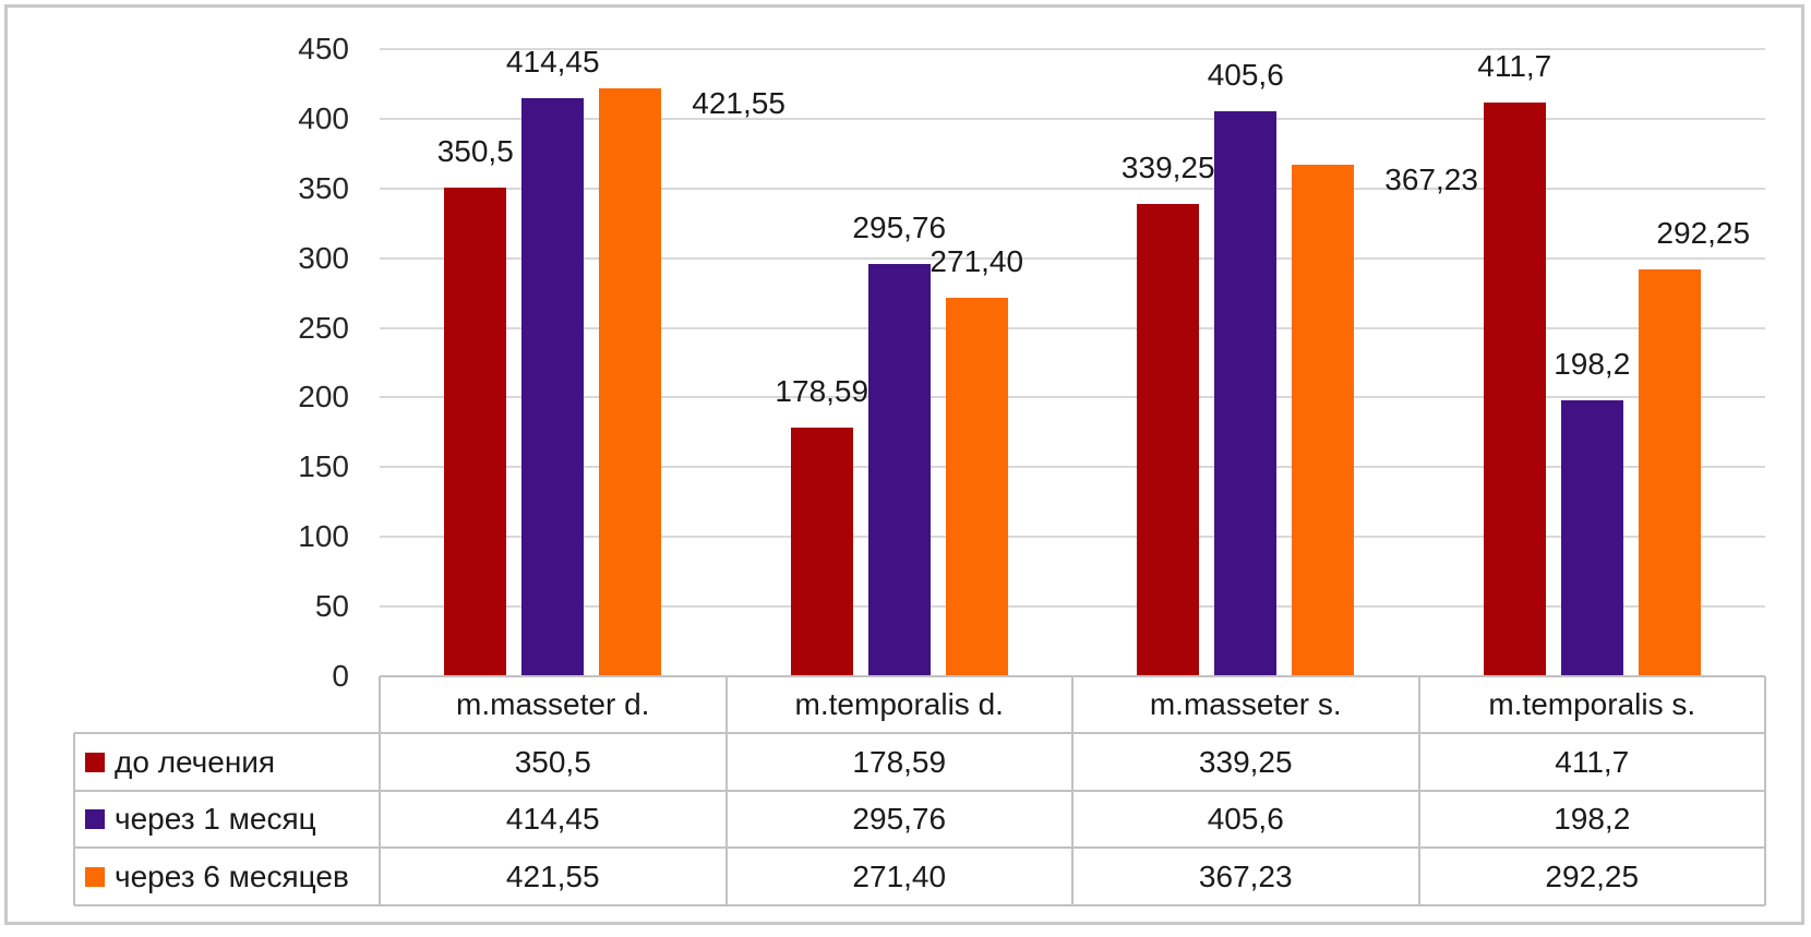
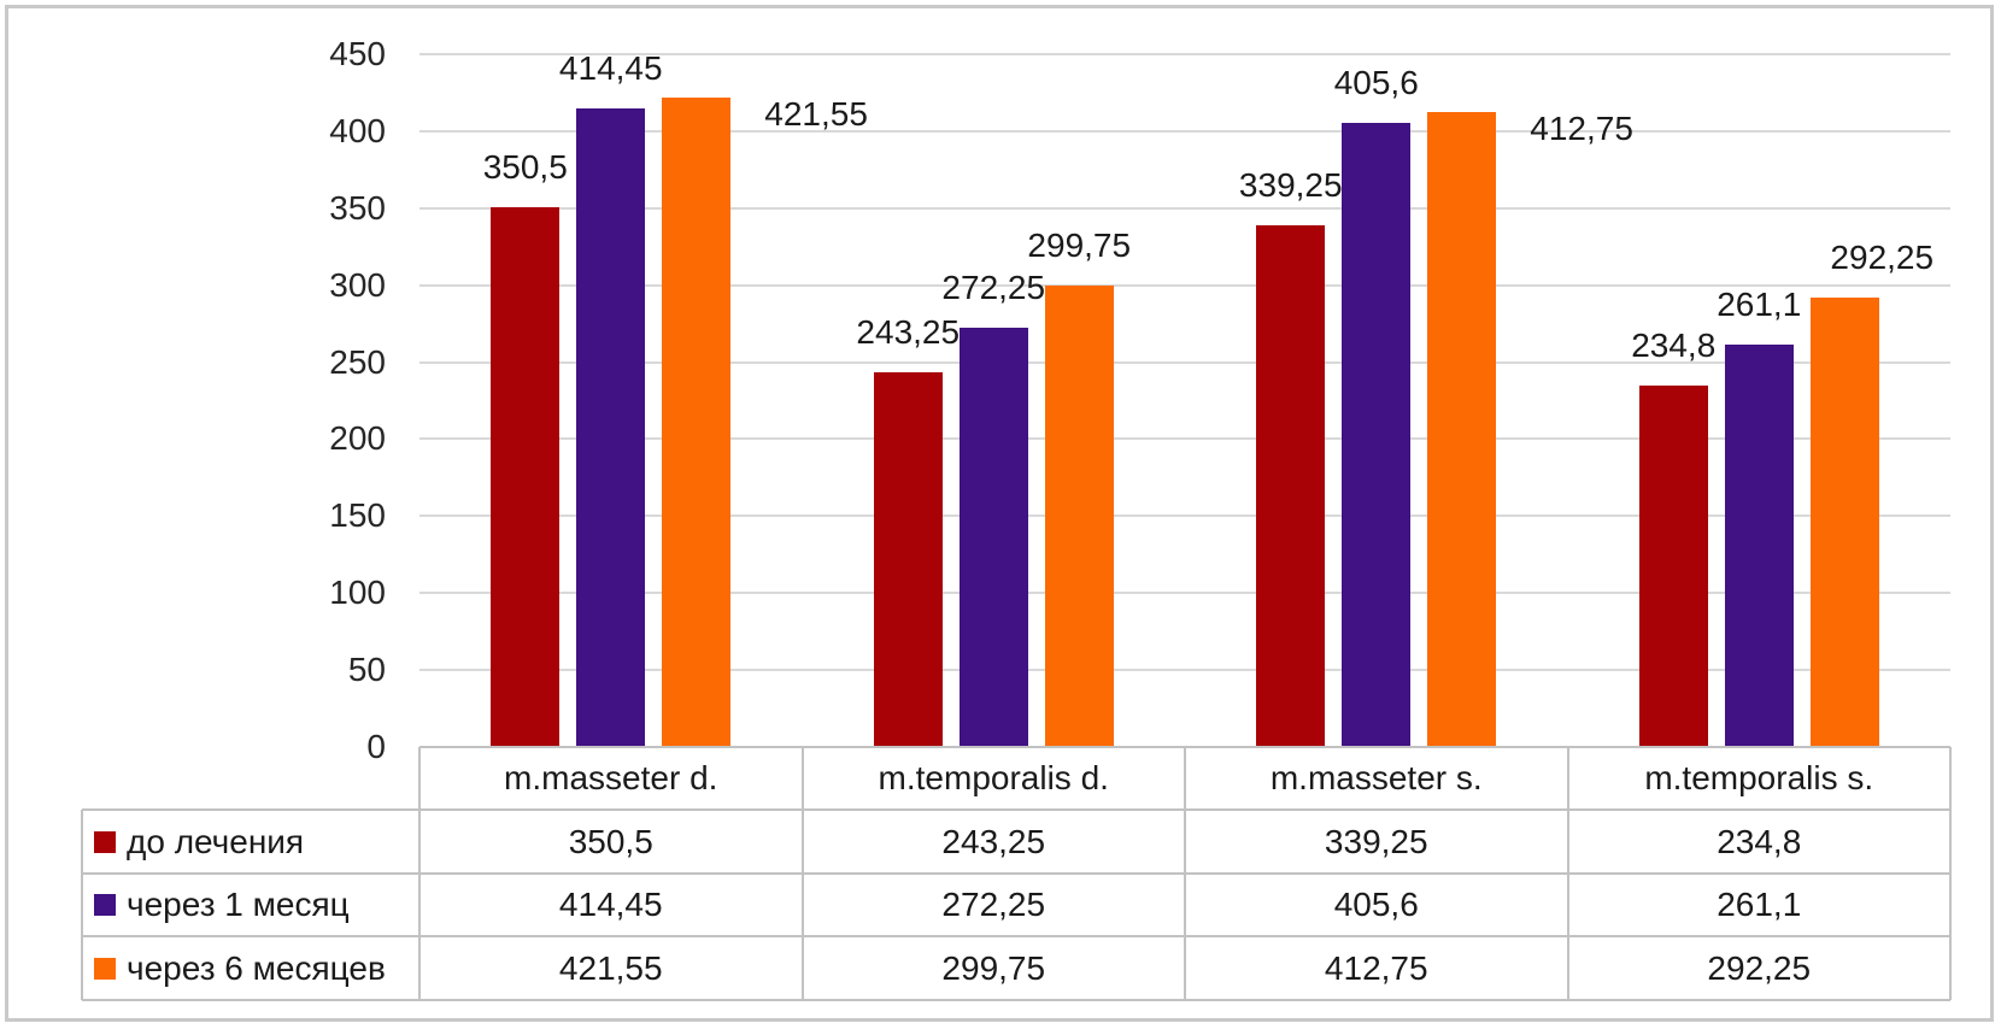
до лечения/m.temporalis d.: 178,59 -> 243,25
через 1 месяц/m.temporalis d.: 295,76 -> 272,25
через 6 месяцев/m.temporalis d.: 271,40 -> 299,75
через 6 месяцев/m.masseter s.: 367,23 -> 412,75
до лечения/m.temporalis s.: 411,7 -> 234,8
через 1 месяц/m.temporalis s.: 198,2 -> 261,1
